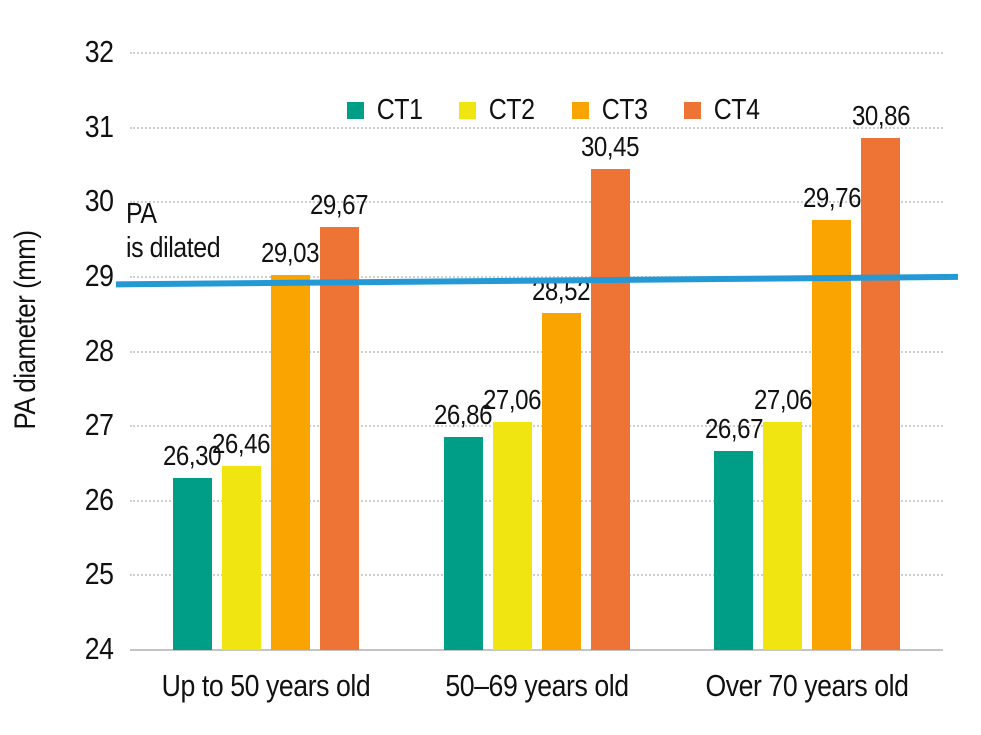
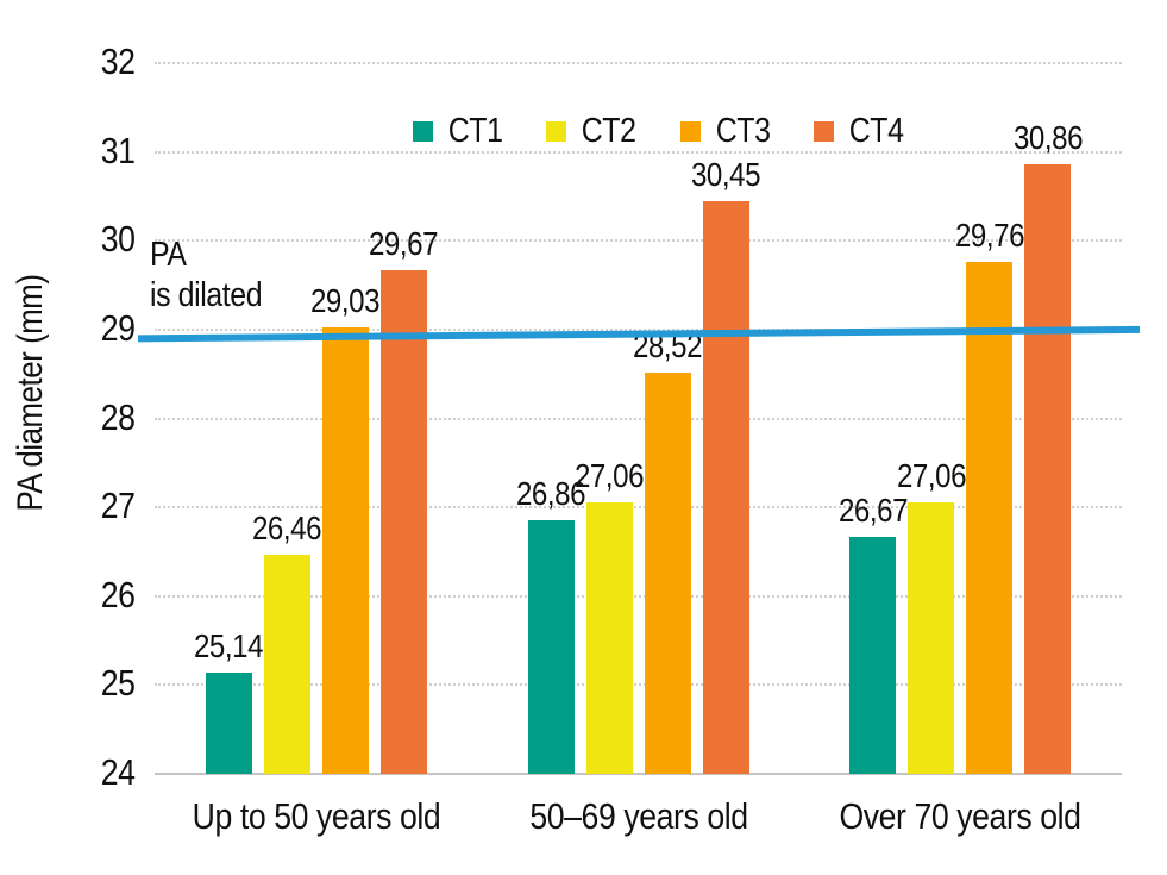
CT1/Up to 50 years old: 26,30 -> 25,14
